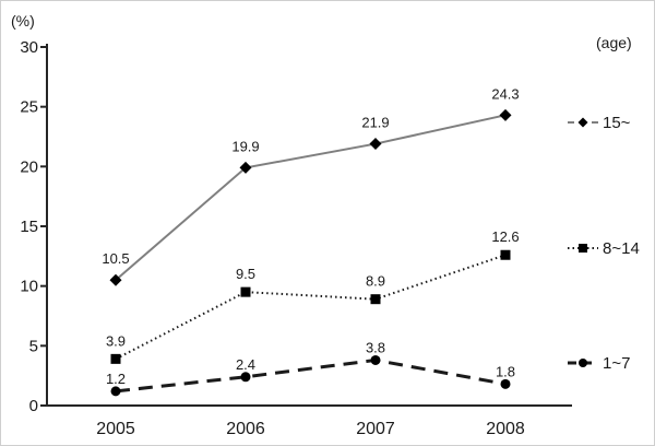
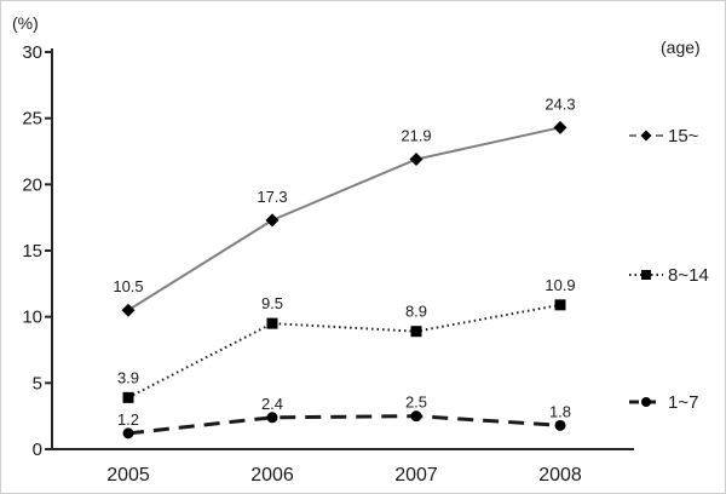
15~/2006: 19.9 -> 17.3
1~7/2007: 3.8 -> 2.5
8~14/2008: 12.6 -> 10.9
